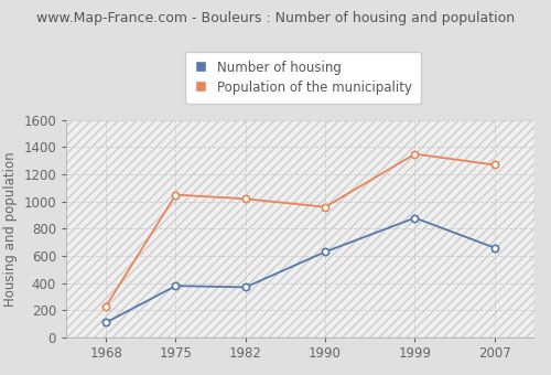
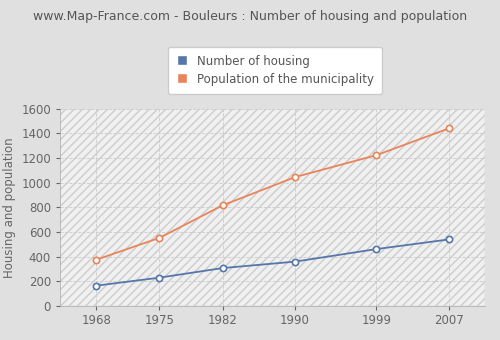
Number of housing/1968: 110 -> 160
Population of the municipality/1968: 230 -> 380
Number of housing/1975: 380 -> 230
Population of the municipality/1975: 1050 -> 550
Number of housing/1982: 370 -> 310
Population of the municipality/1982: 1020 -> 820
Number of housing/1990: 630 -> 360
Population of the municipality/1990: 960 -> 1050
Number of housing/1999: 880 -> 460
Population of the municipality/1999: 1350 -> 1220
Number of housing/2007: 660 -> 540
Population of the municipality/2007: 1270 -> 1440
